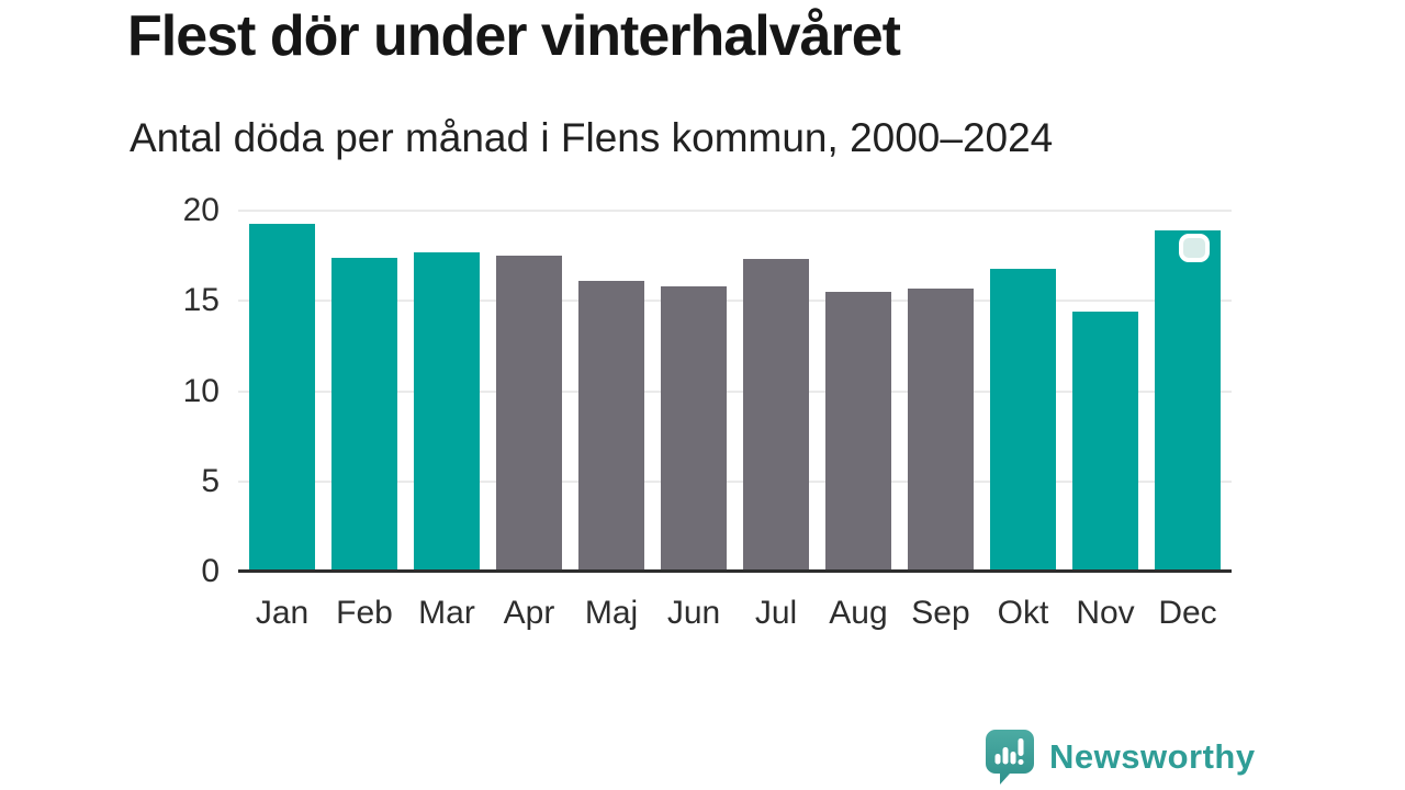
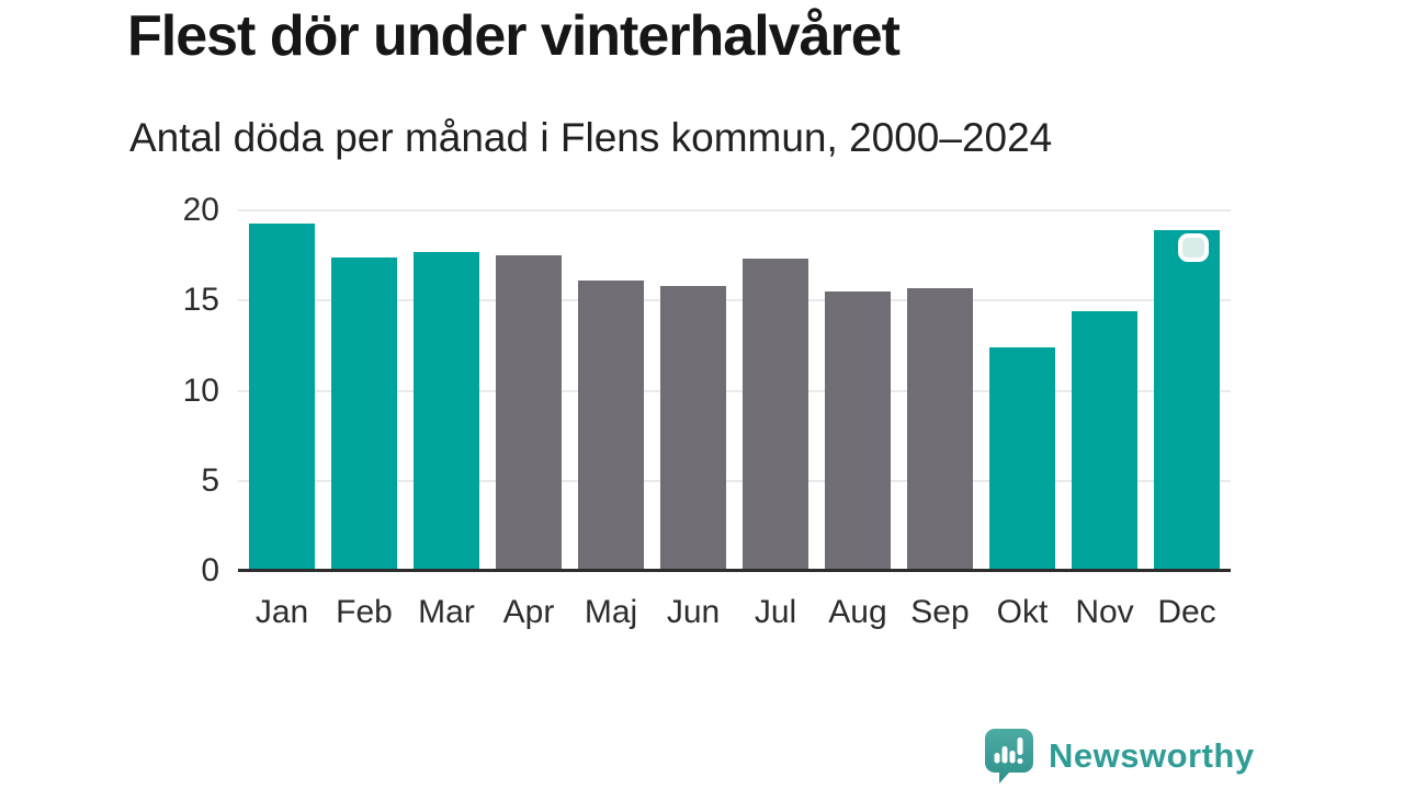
Okt: 16.8 -> 12.4
